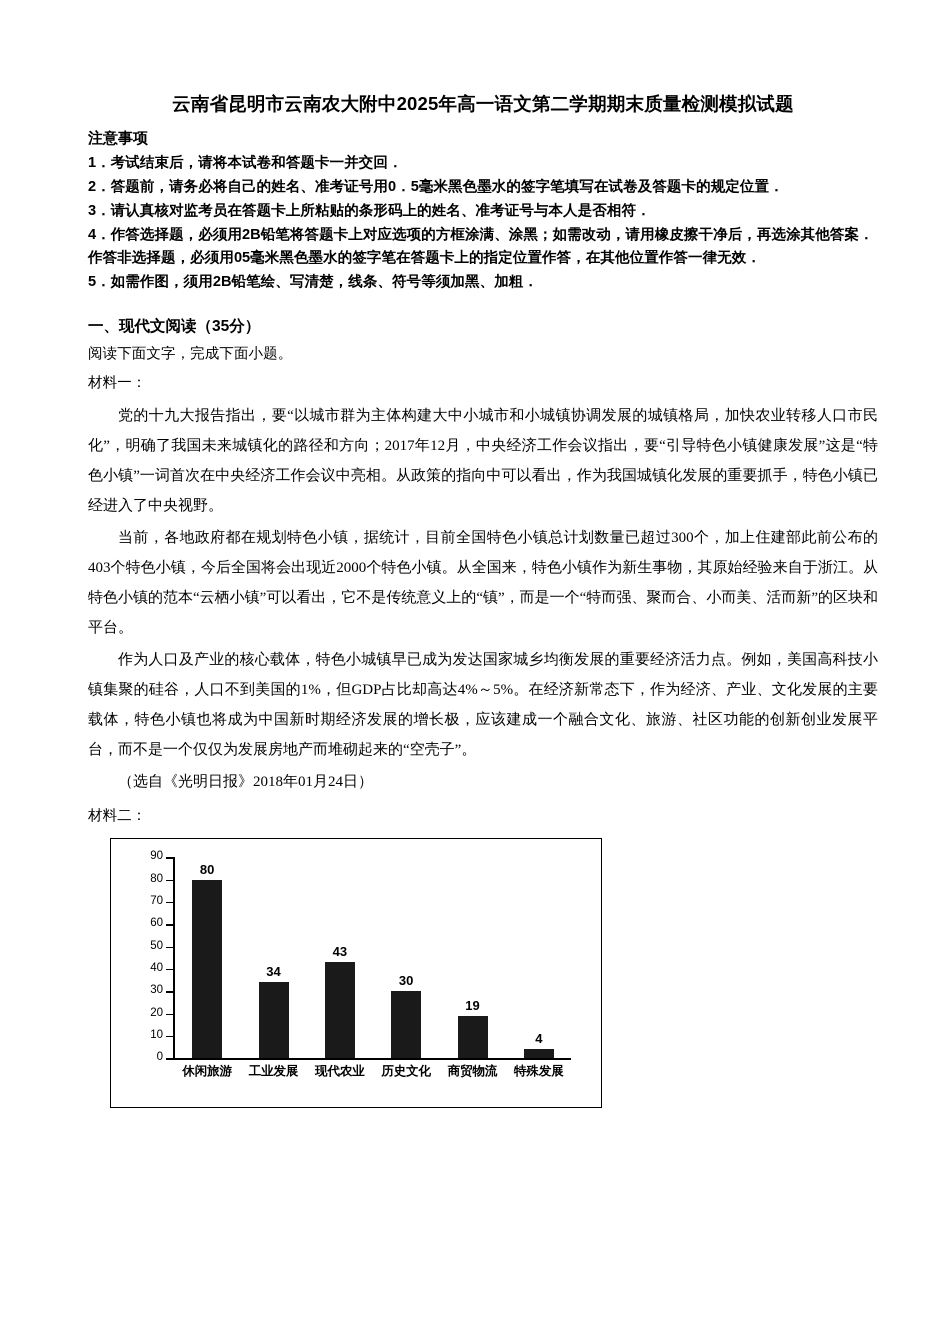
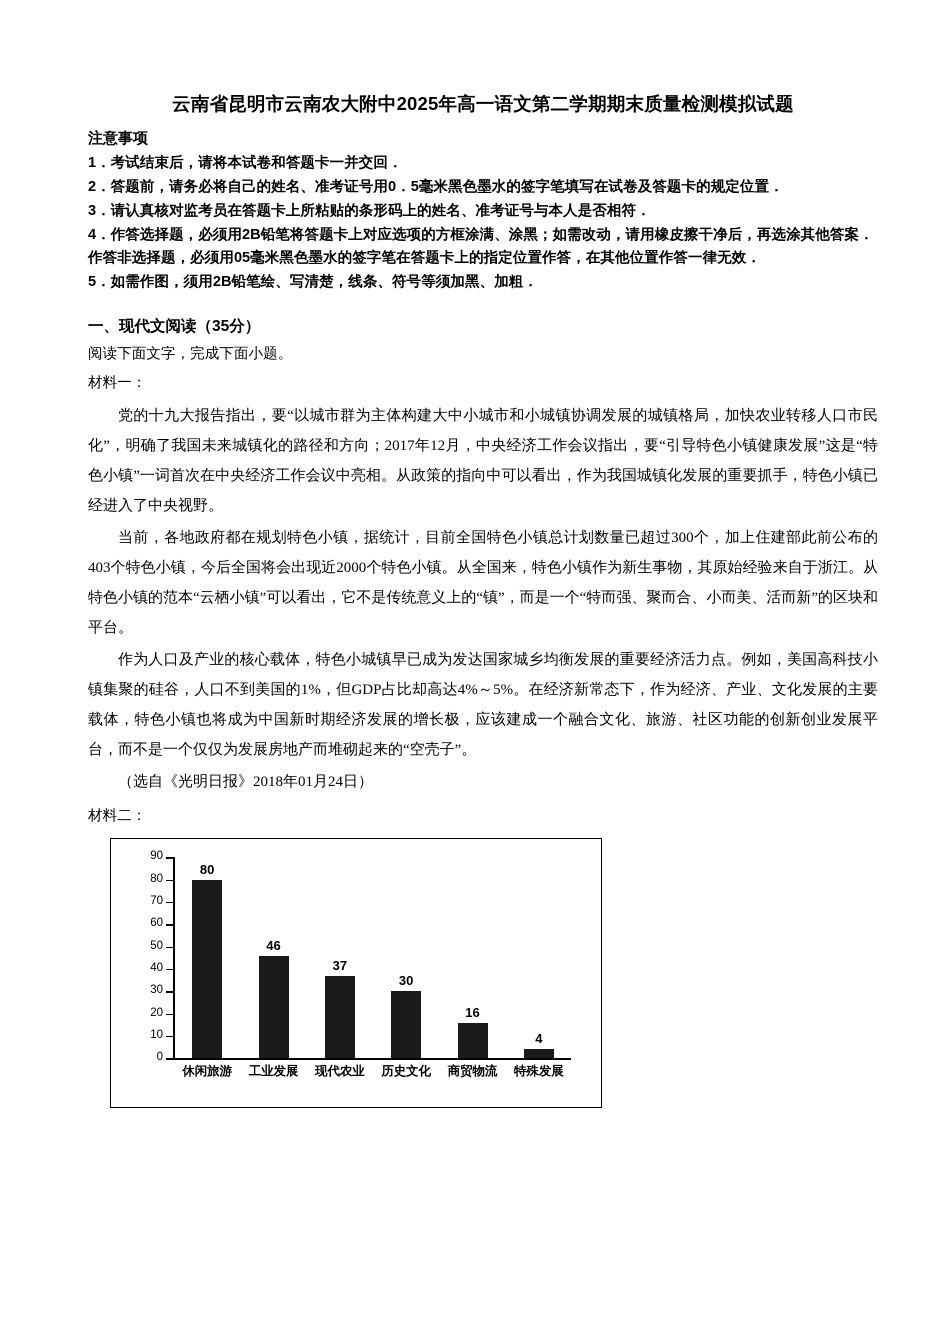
工业发展: 34 -> 46
现代农业: 43 -> 37
商贸物流: 19 -> 16
